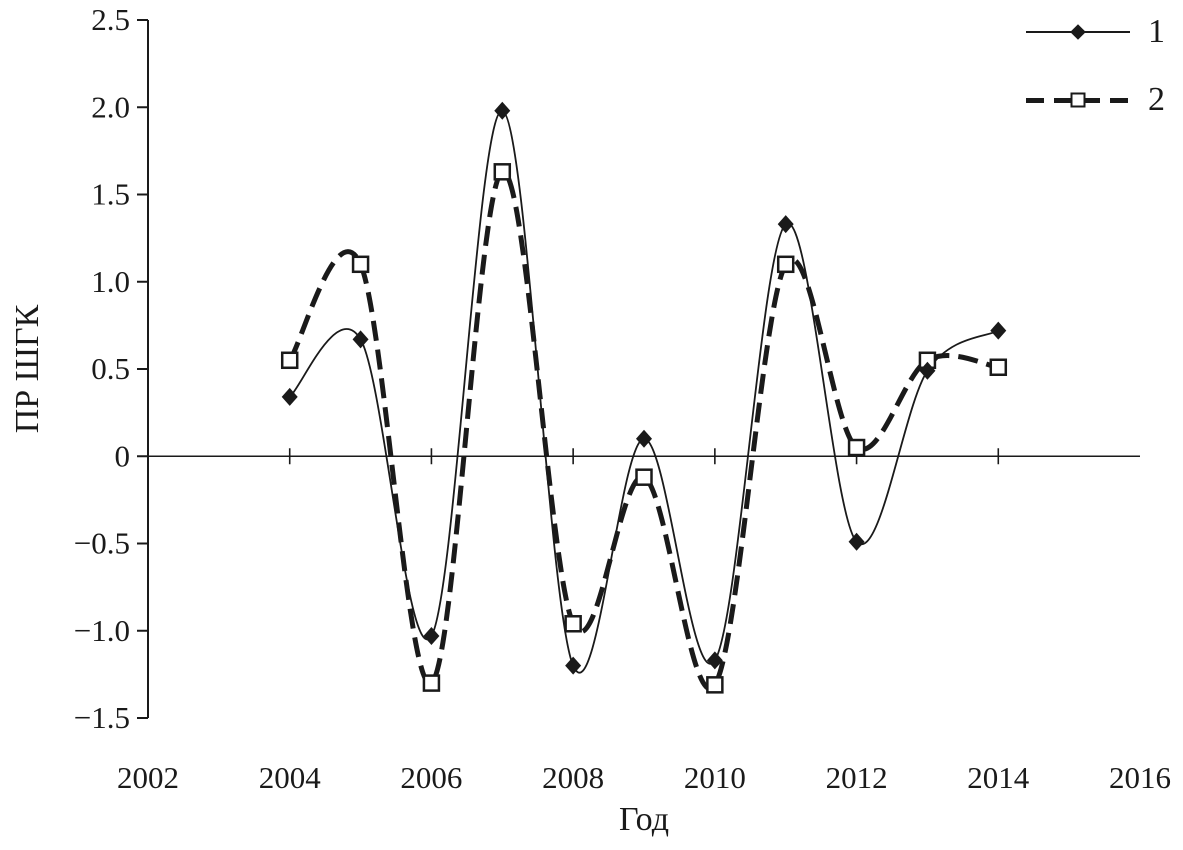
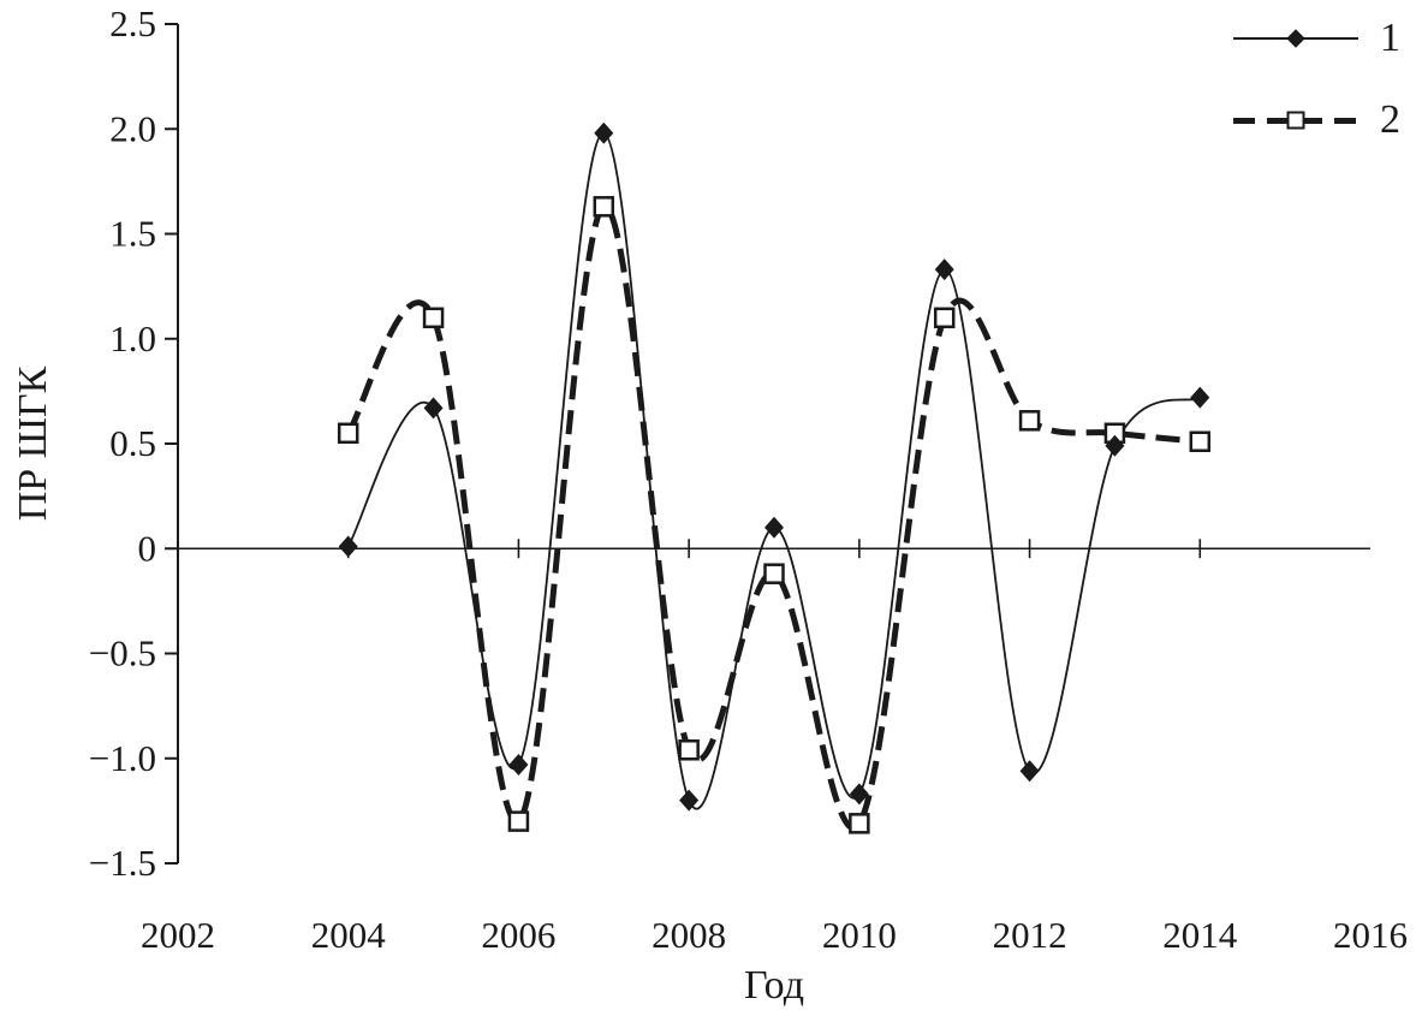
1/2004: 0.34 -> 0.01
1/2012: -0.49 -> -1.06
2/2012: 0.05 -> 0.61
